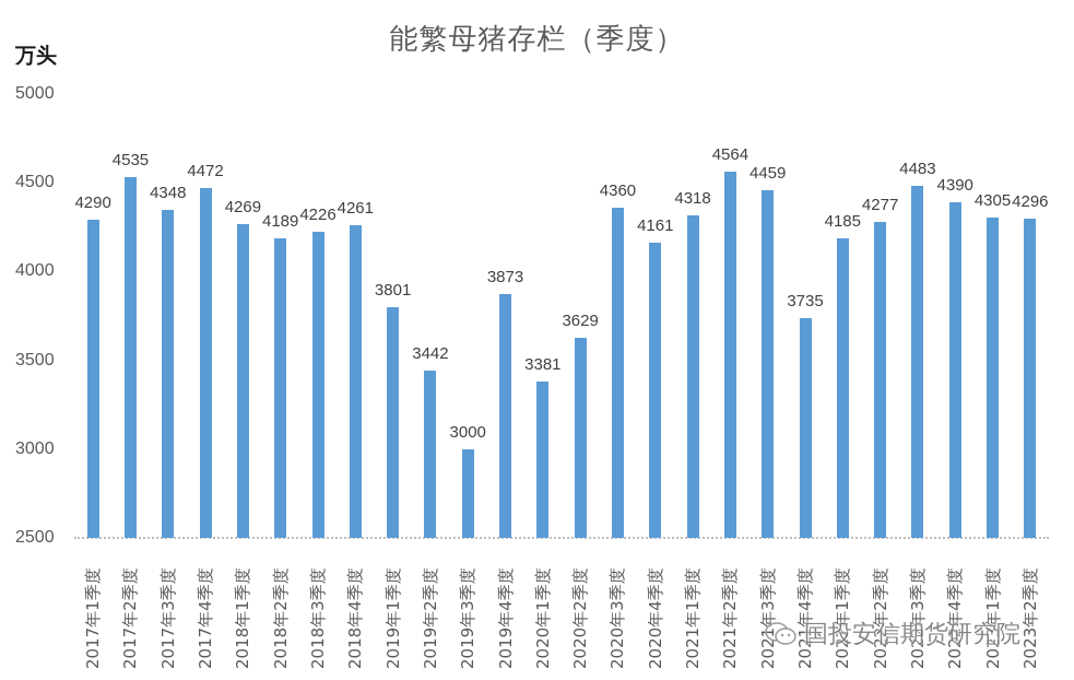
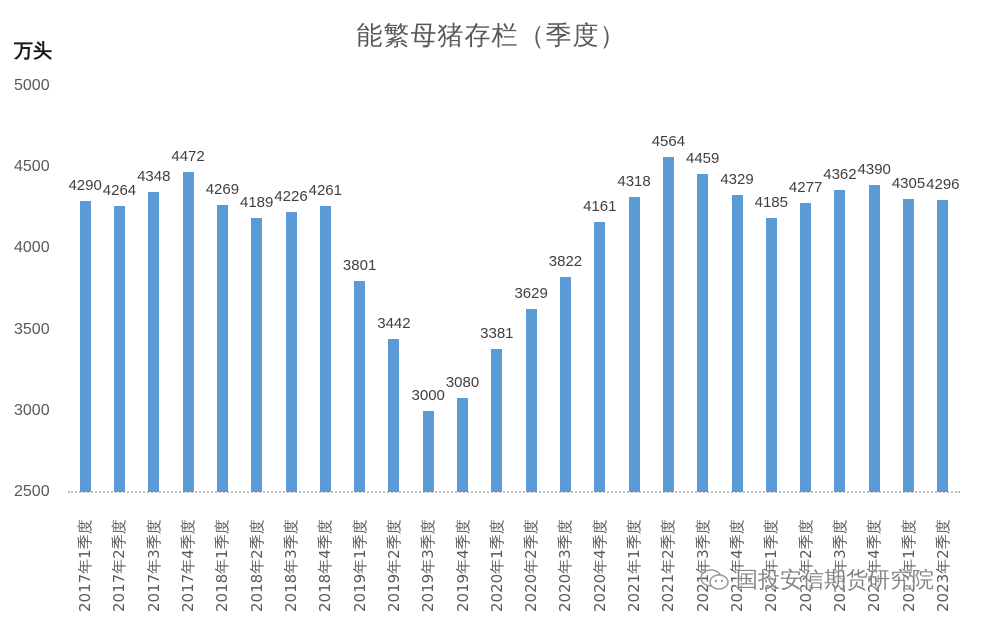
2017年2季度: 4535 -> 4264
2019年4季度: 3873 -> 3080
2020年3季度: 4360 -> 3822
2021年4季度: 3735 -> 4329
2022年3季度: 4483 -> 4362
